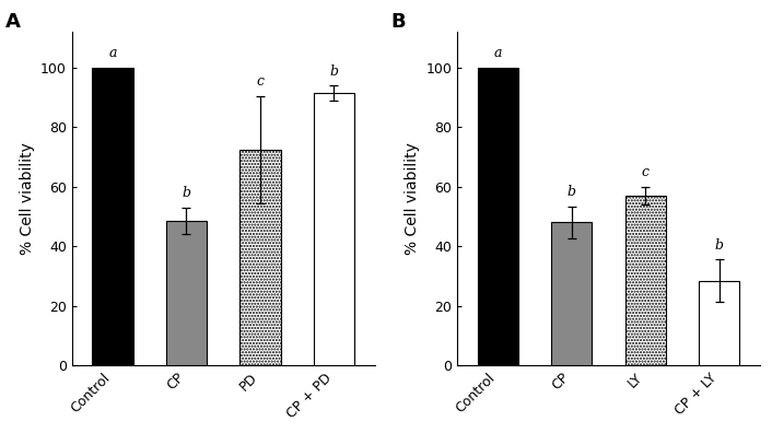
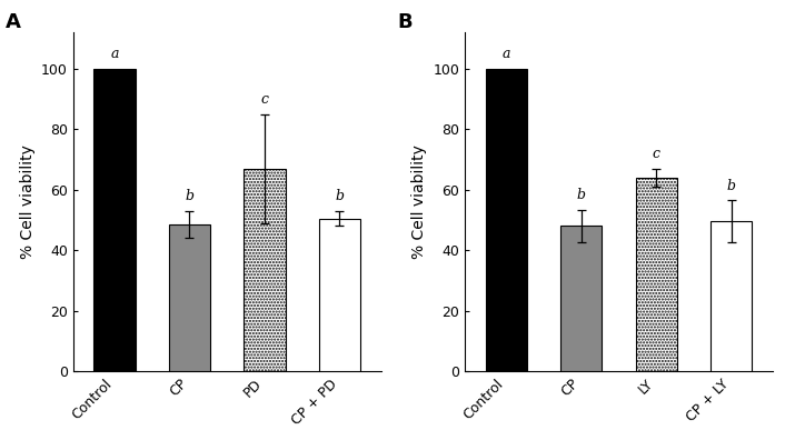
PD: 72.5 -> 67.0
CP + PD: 91.5 -> 50.5
LY: 57.0 -> 64.0
CP + LY: 28.5 -> 49.5
